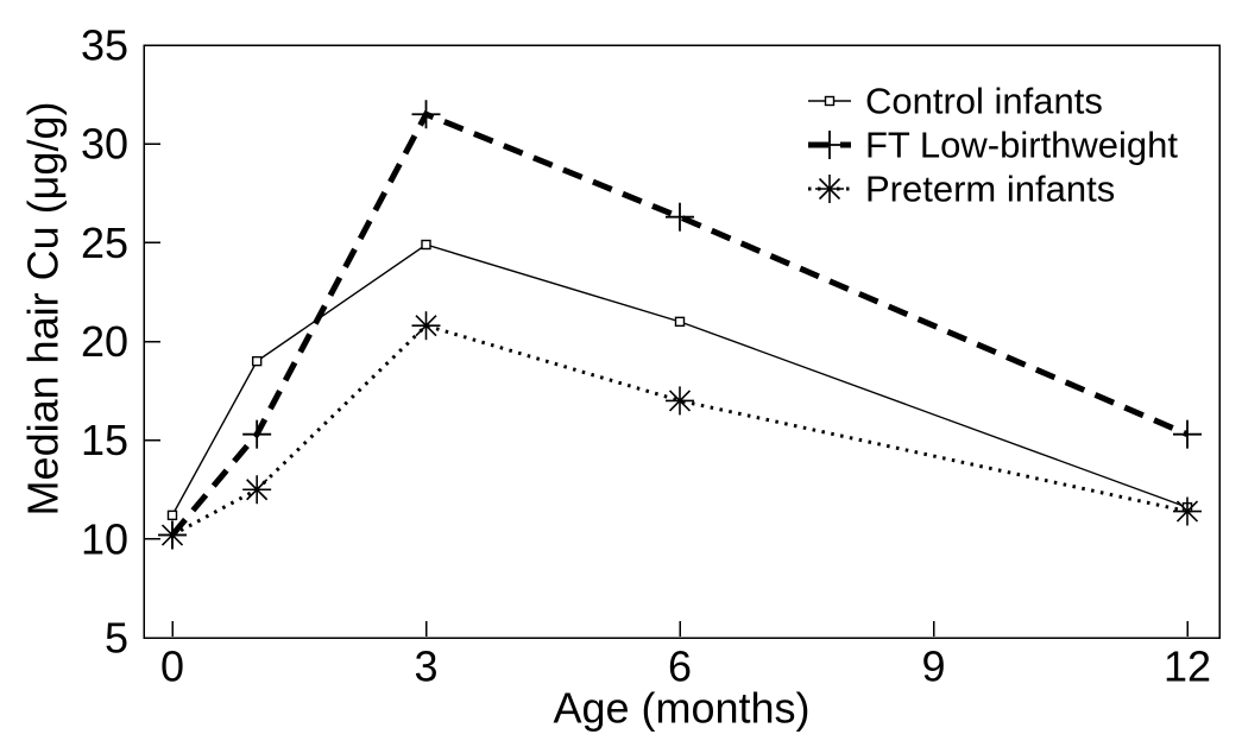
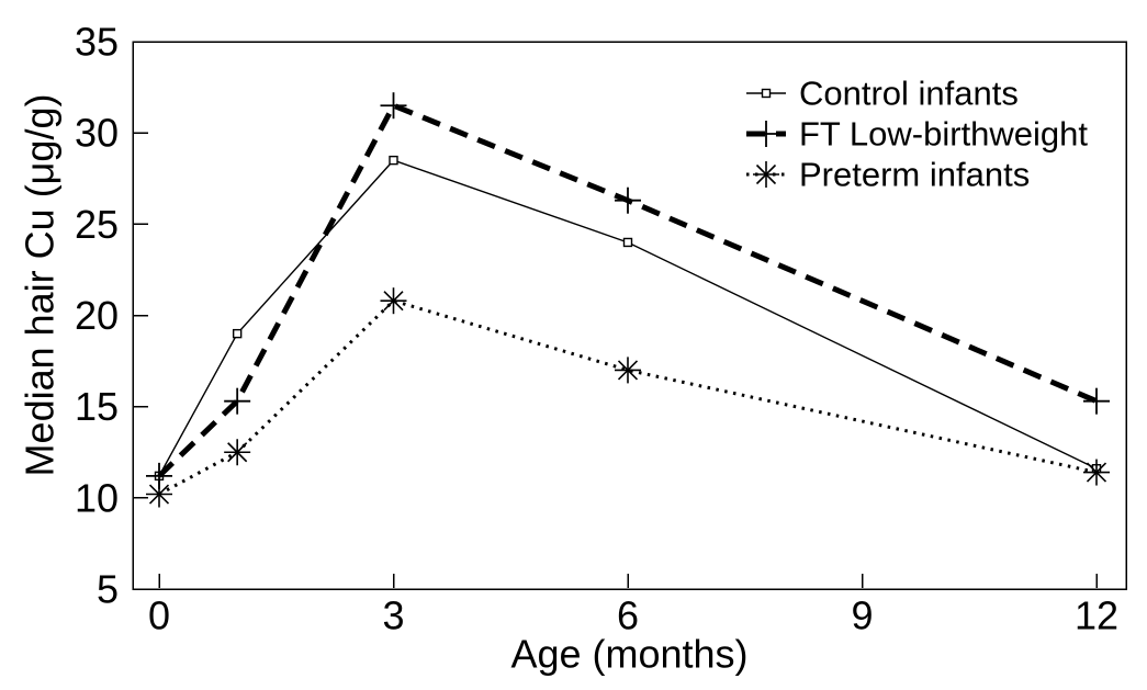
FT Low-birthweight/0: 10.2 -> 11.2
Control infants/3: 24.9 -> 28.5
Control infants/6: 21.0 -> 24.0
